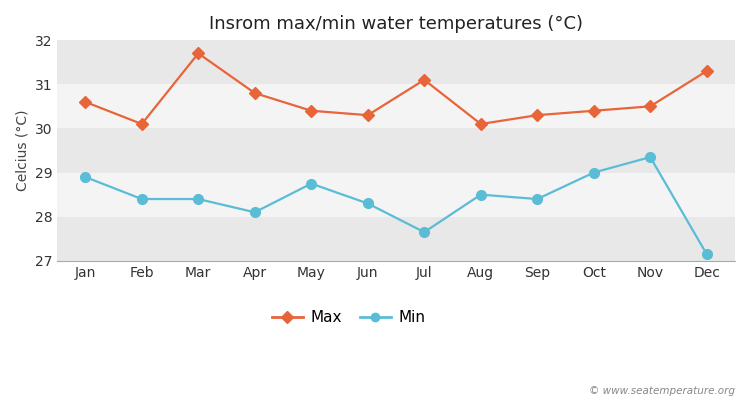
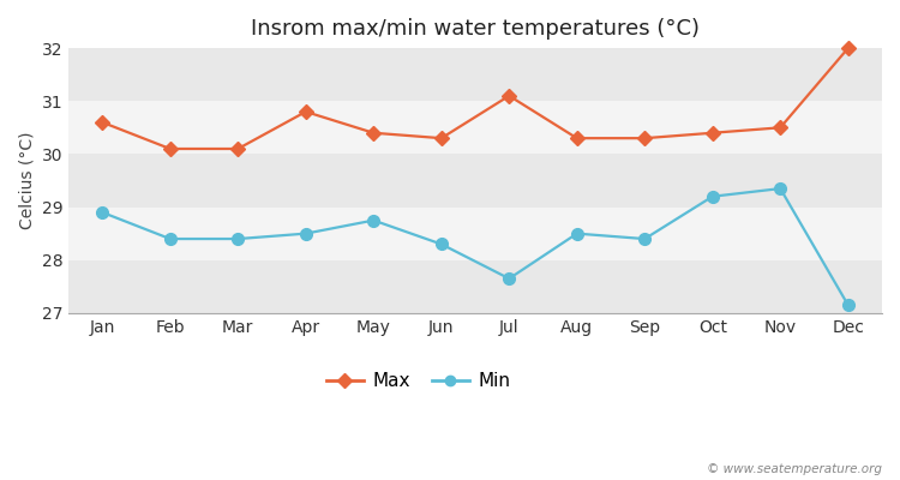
Max/Mar: 31.7 -> 30.1
Min/Apr: 28.10 -> 28.50
Max/Aug: 30.1 -> 30.3
Min/Oct: 29.00 -> 29.20
Max/Dec: 31.3 -> 32.0
